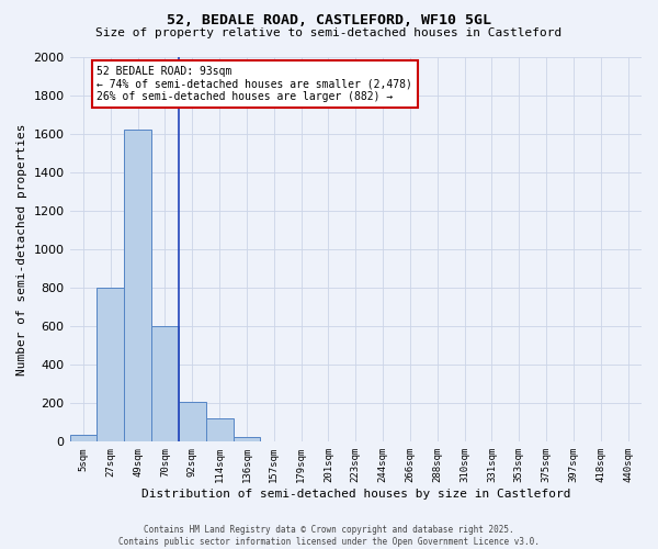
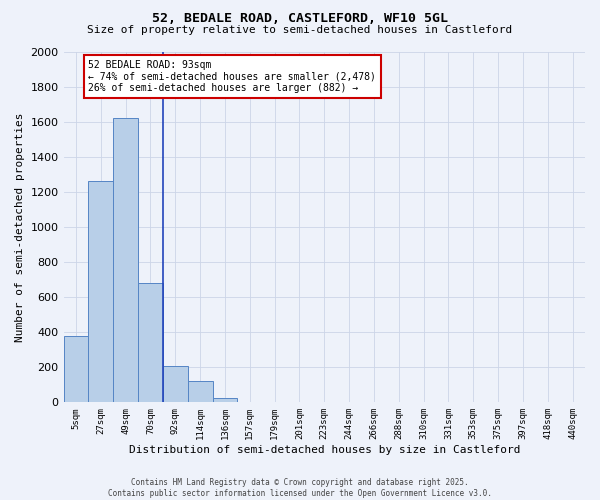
5sqm: 40 -> 380
27sqm: 800 -> 1260
70sqm: 600 -> 680
